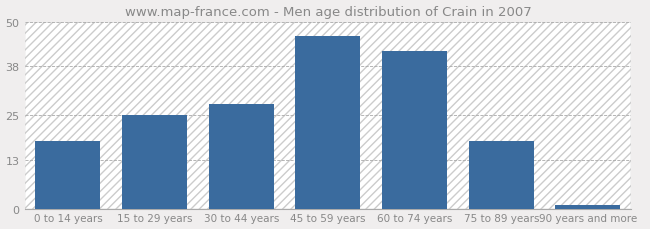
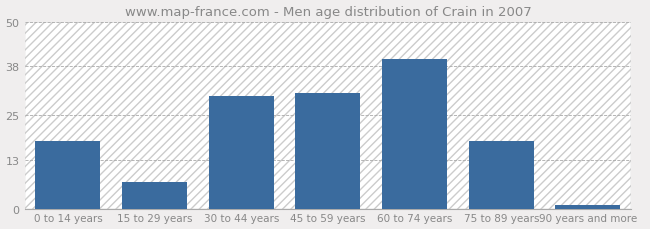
15 to 29 years: 25 -> 7
30 to 44 years: 28 -> 30
45 to 59 years: 46 -> 31
60 to 74 years: 42 -> 40
